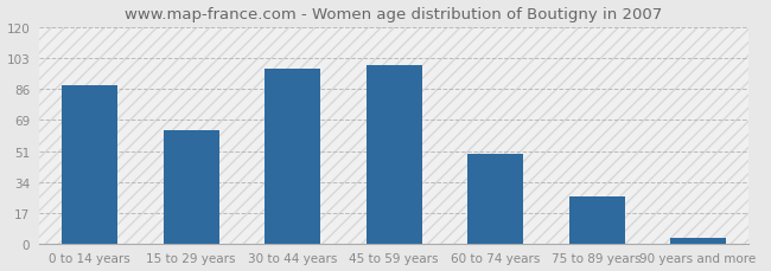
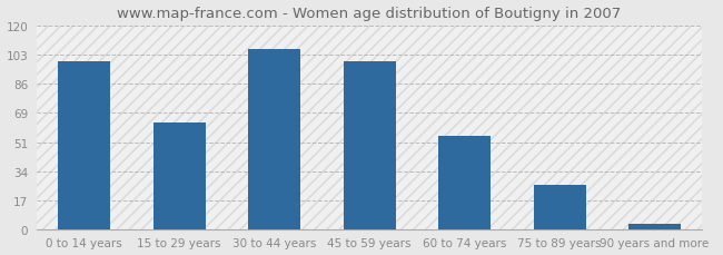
0 to 14 years: 88 -> 99
30 to 44 years: 97 -> 106
60 to 74 years: 50 -> 55
